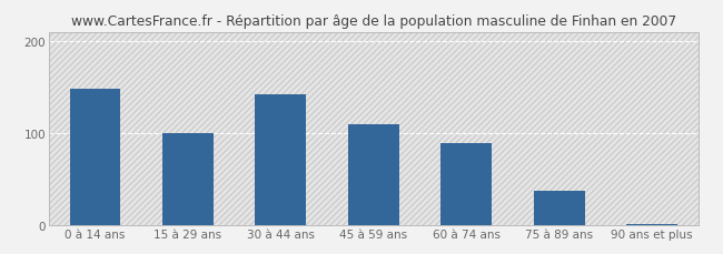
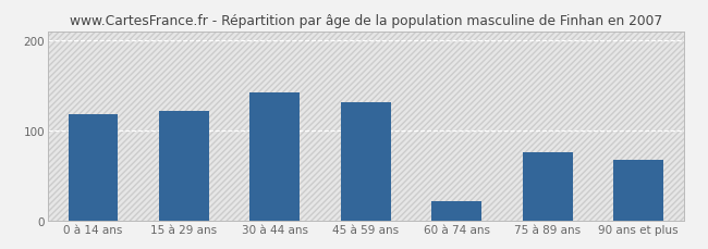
0 à 14 ans: 148 -> 118
15 à 29 ans: 100 -> 122
45 à 59 ans: 110 -> 132
60 à 74 ans: 90 -> 22
75 à 89 ans: 38 -> 76
90 ans et plus: 2 -> 68
